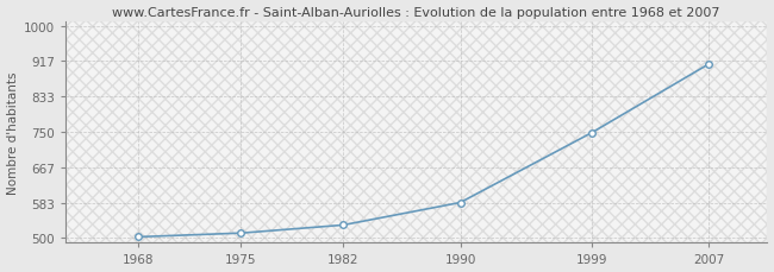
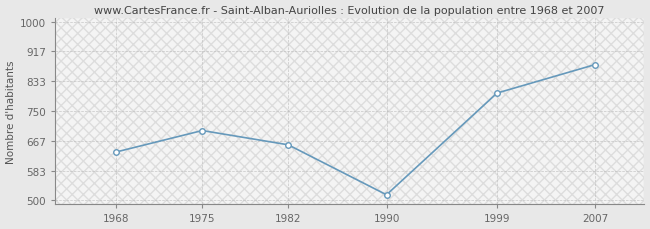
1968: 502 -> 635
1975: 511 -> 695
1982: 530 -> 655
1990: 583 -> 515
1999: 748 -> 800
2007: 910 -> 880
